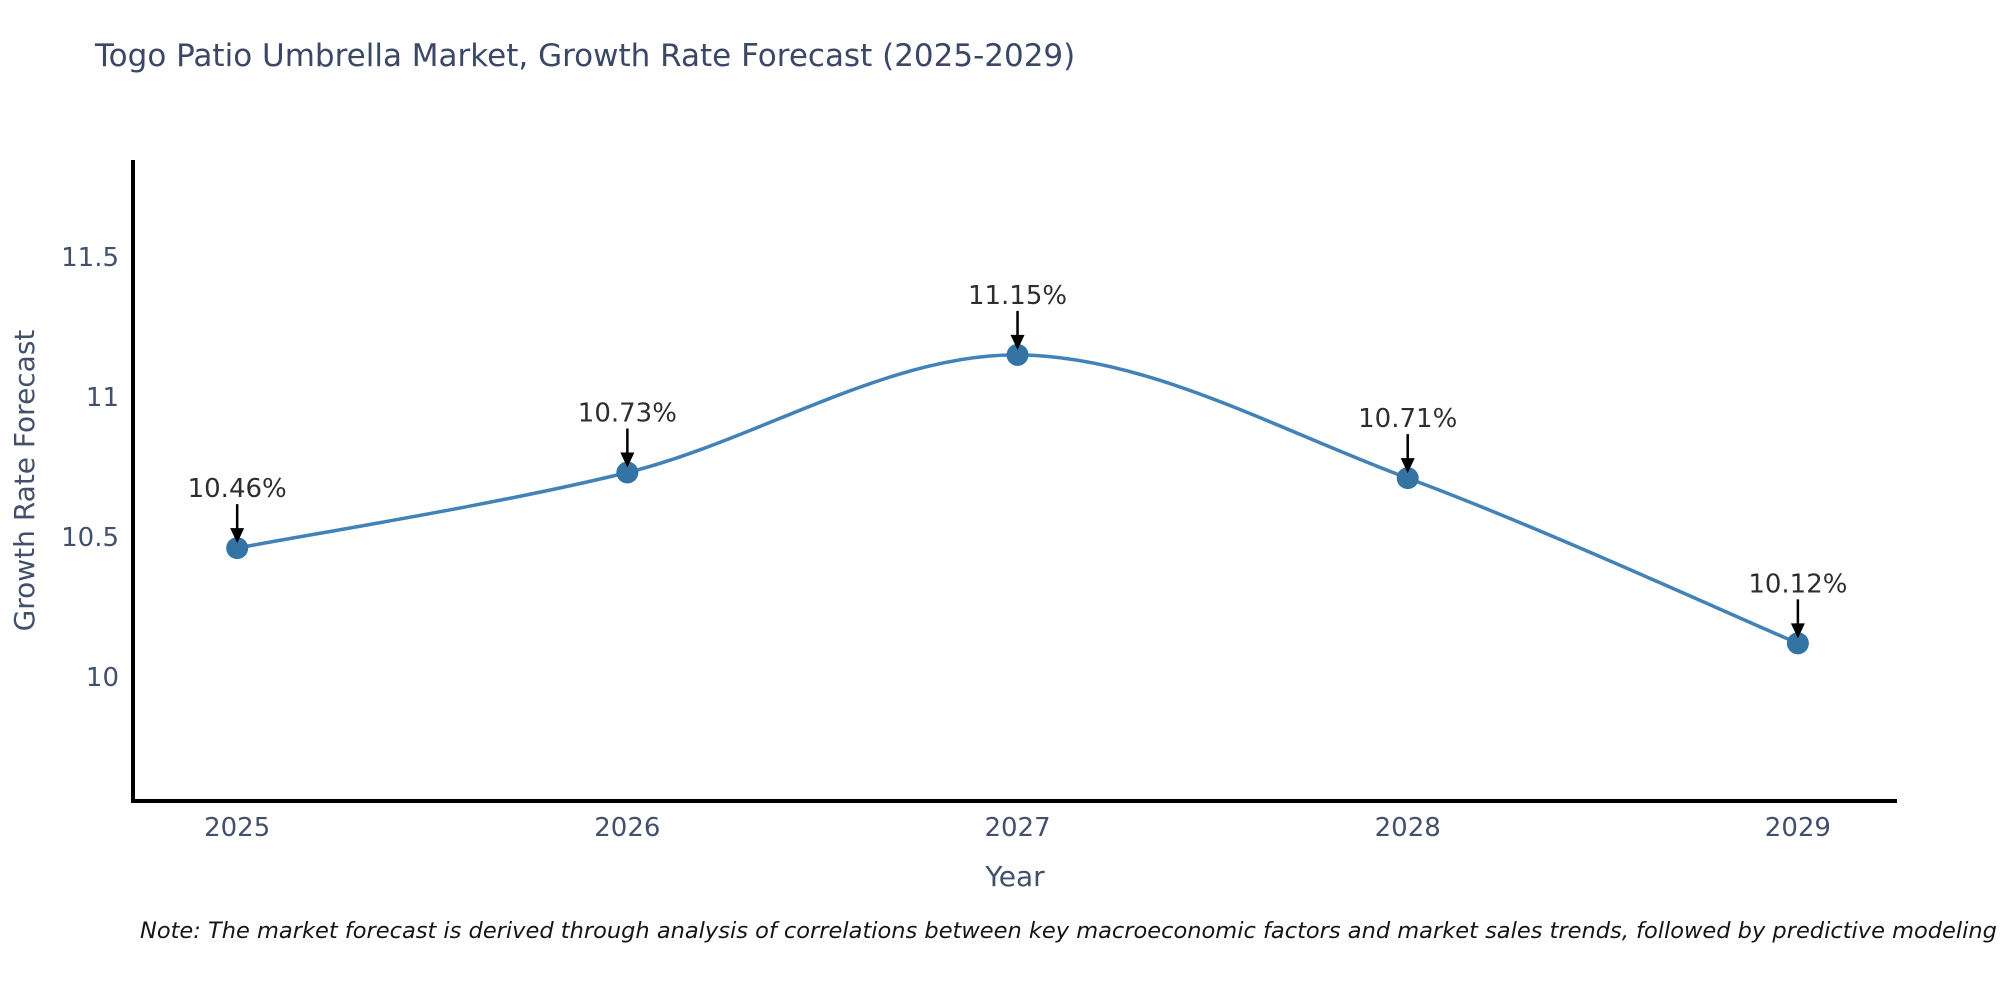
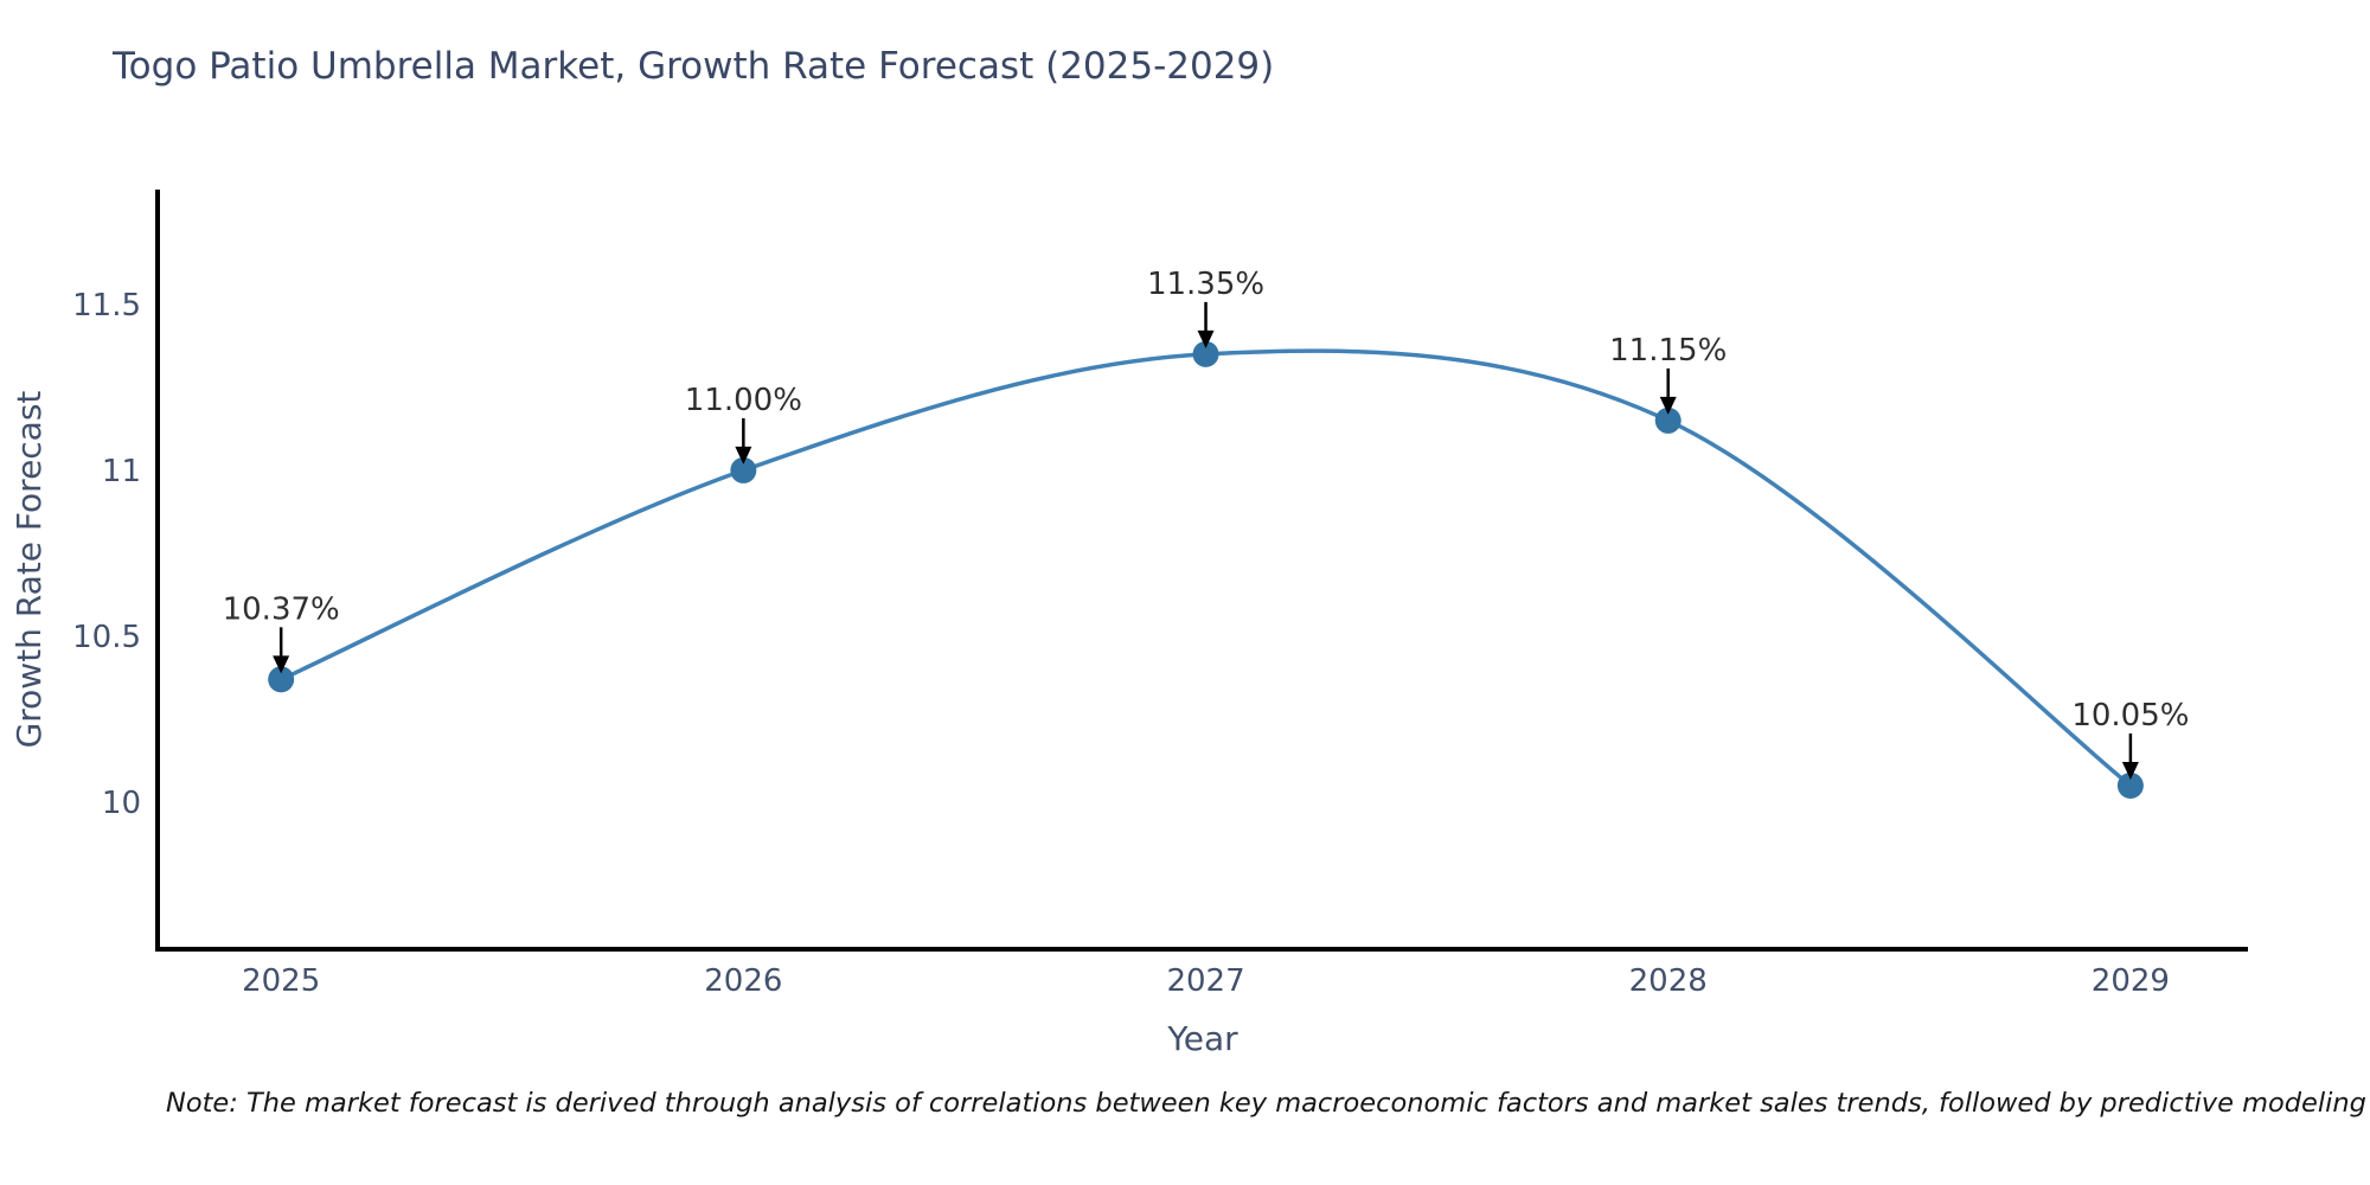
2025: 10.46% -> 10.37%
2026: 10.73% -> 11.00%
2027: 11.15% -> 11.35%
2028: 10.71% -> 11.15%
2029: 10.12% -> 10.05%
